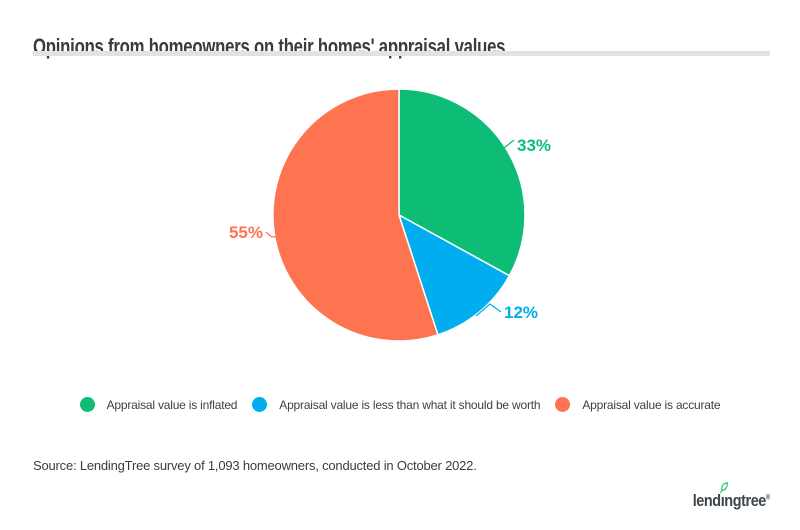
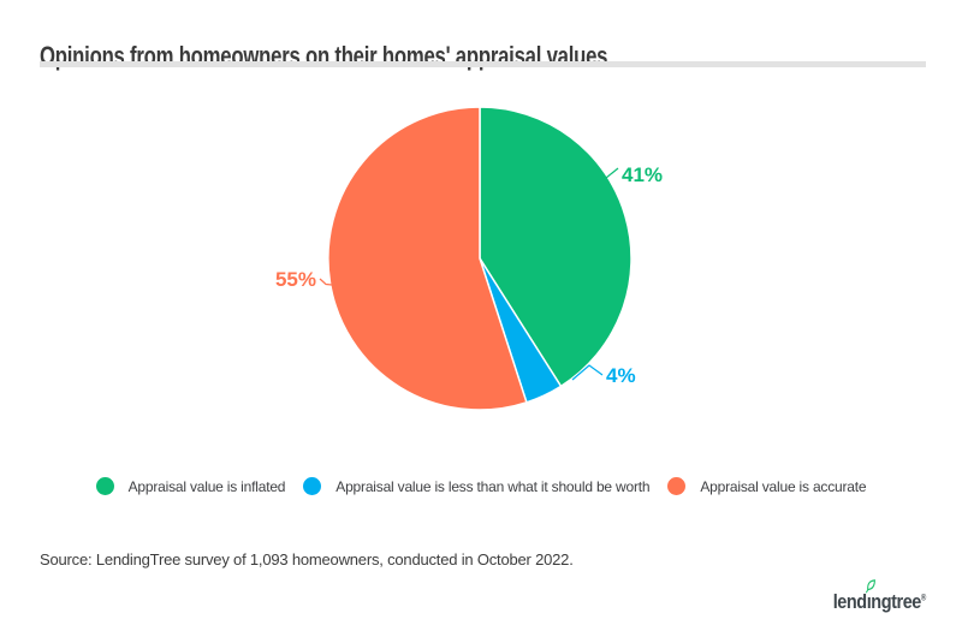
Appraisal value is inflated: 33% -> 41%
Appraisal value is less than what it should be worth: 12% -> 4%
